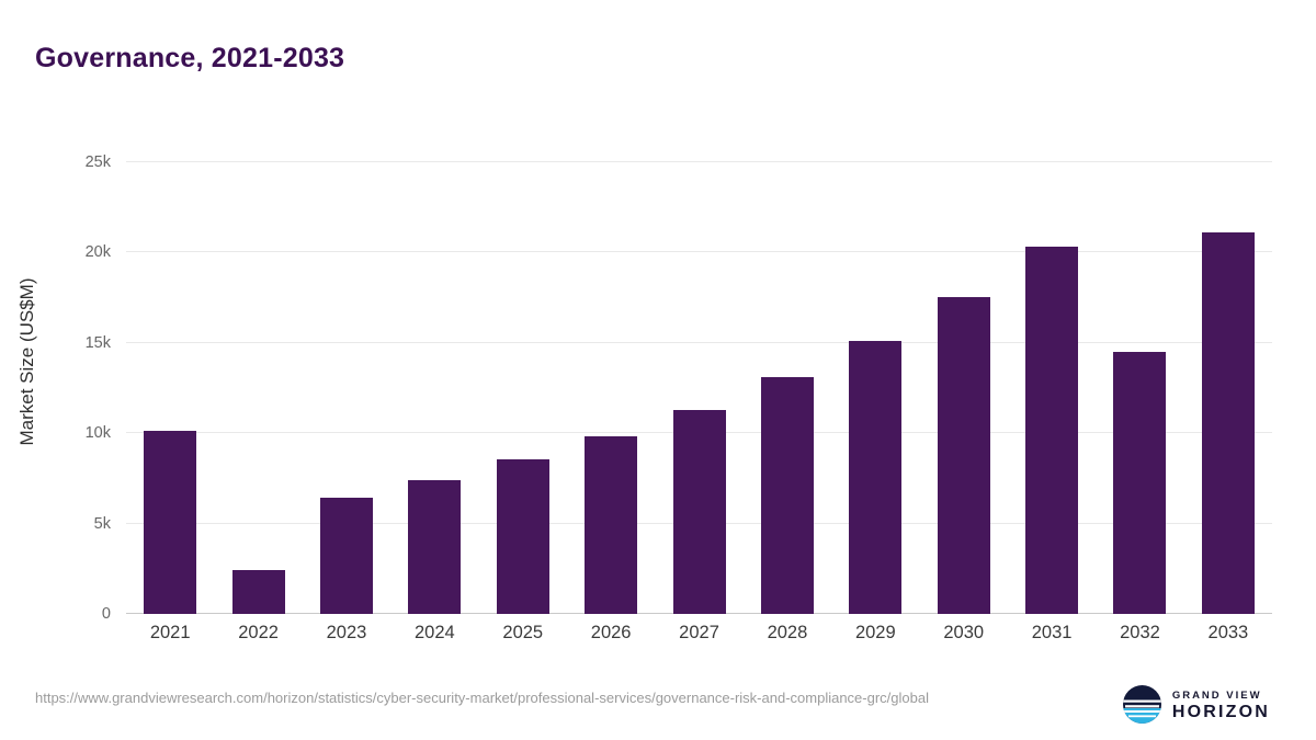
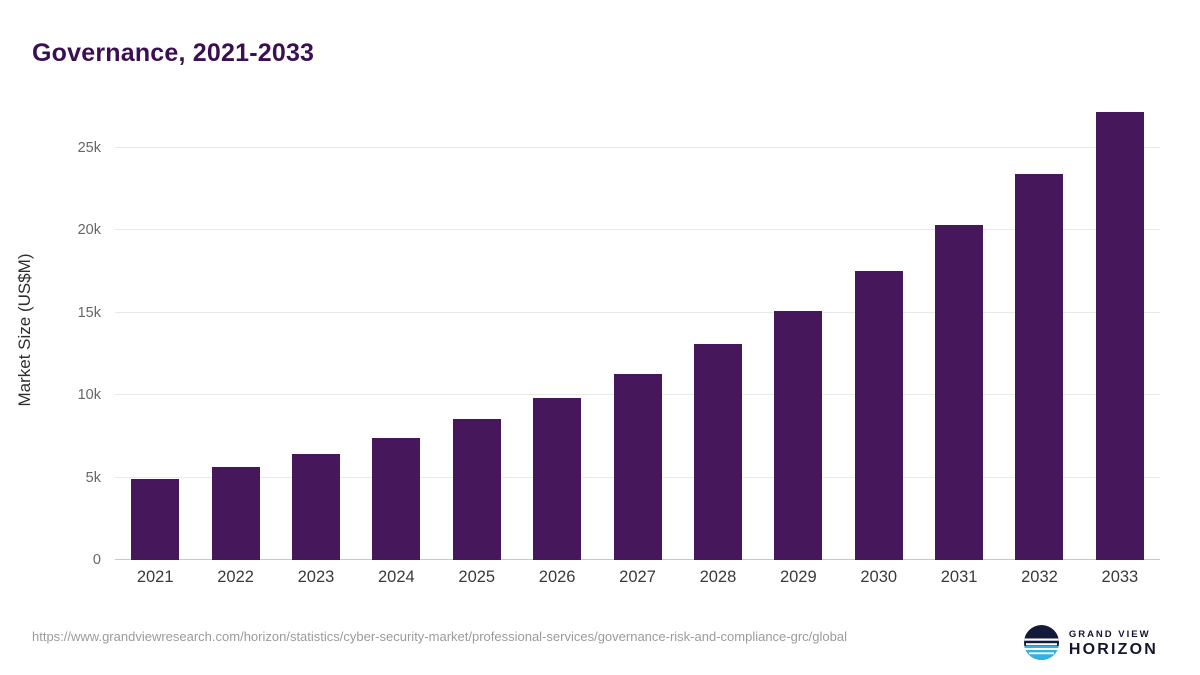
2021: 10.1k -> 4.9k
2022: 2.4k -> 5.6k
2032: 14.5k -> 23.4k
2033: 21.1k -> 27.2k
